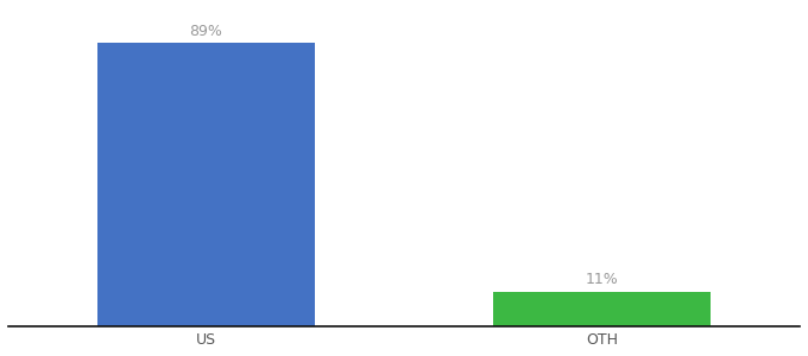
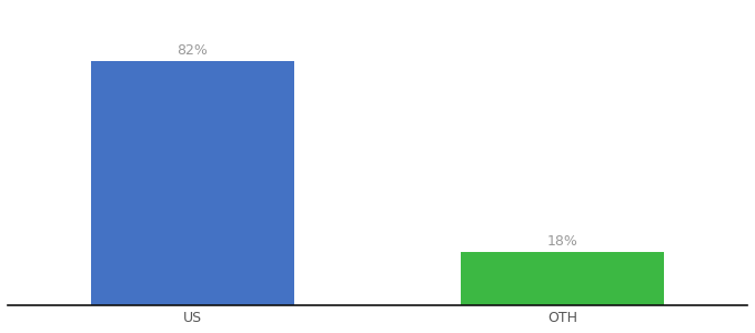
US: 89% -> 82%
OTH: 11% -> 18%
